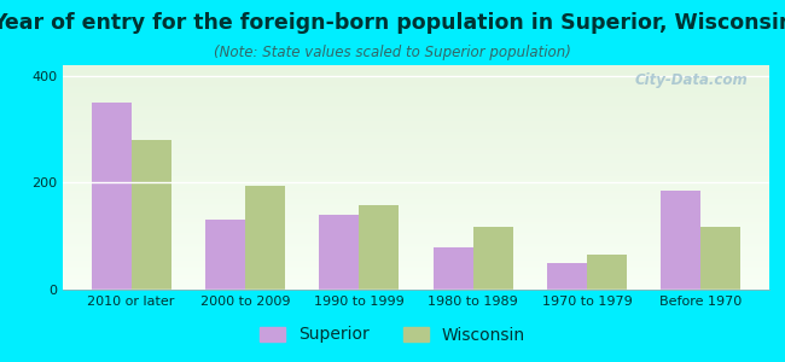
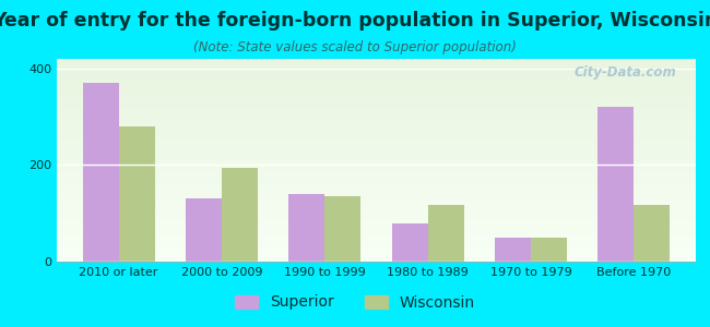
Superior/2010 or later: 350 -> 370
Wisconsin/1990 to 1999: 158 -> 135
Wisconsin/1970 to 1979: 65 -> 50
Superior/Before 1970: 185 -> 320
